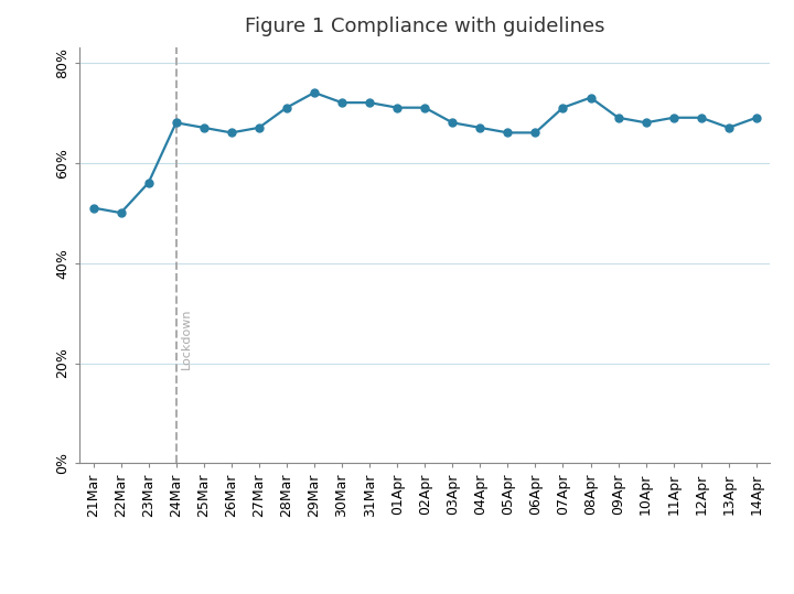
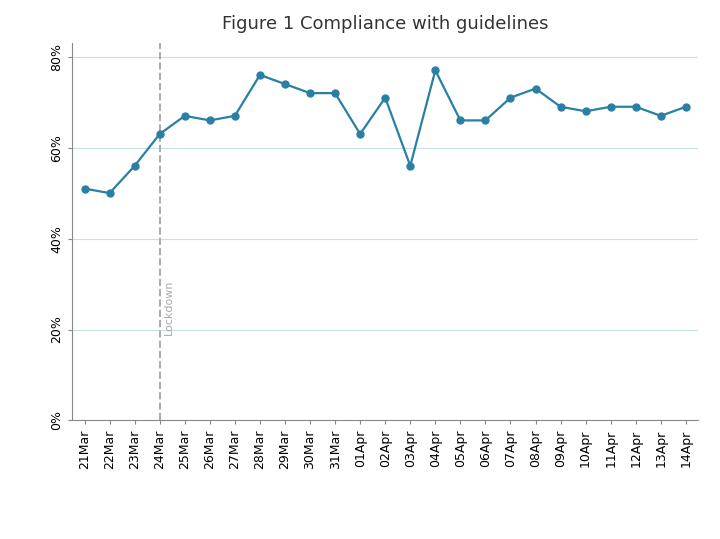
24Mar: 68% -> 63%
28Mar: 71% -> 76%
01Apr: 71% -> 63%
03Apr: 68% -> 56%
04Apr: 67% -> 77%
